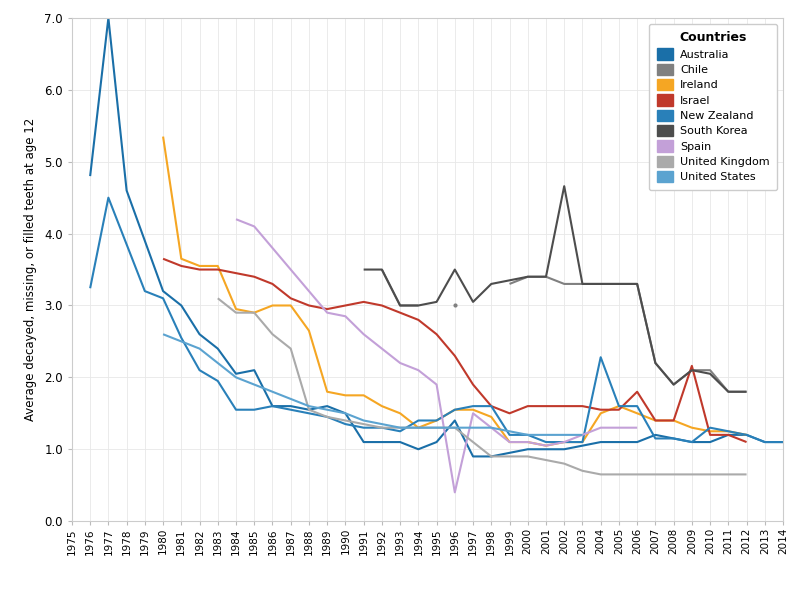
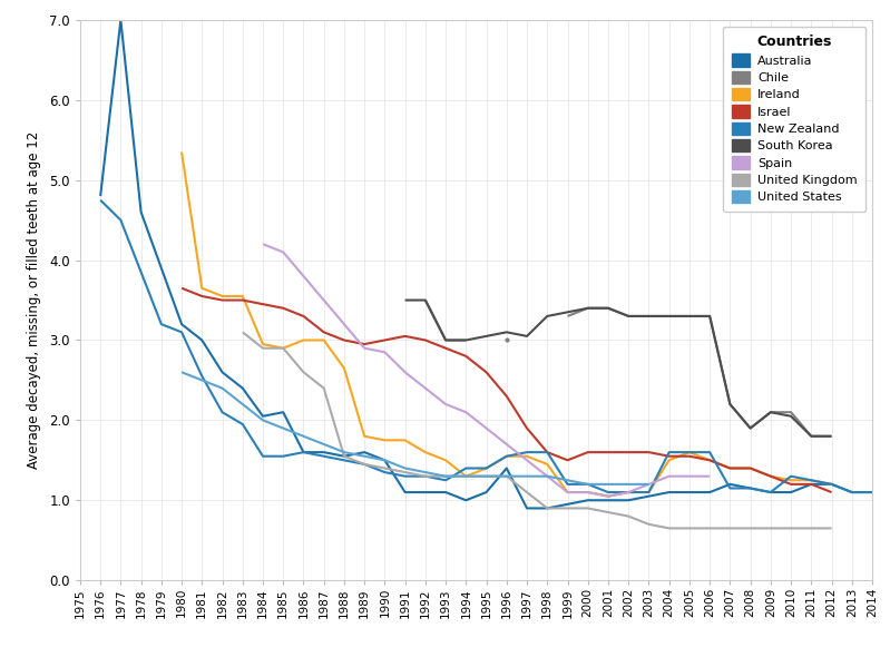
New Zealand/1976: 3.24 -> 4.75
South Korea/1996: 3.50 -> 3.10
Spain/1996: 0.40 -> 1.70
South Korea/2002: 4.66 -> 3.30
New Zealand/2004: 2.28 -> 1.60
Israel/2006: 1.80 -> 1.50
Israel/2009: 2.16 -> 1.30
